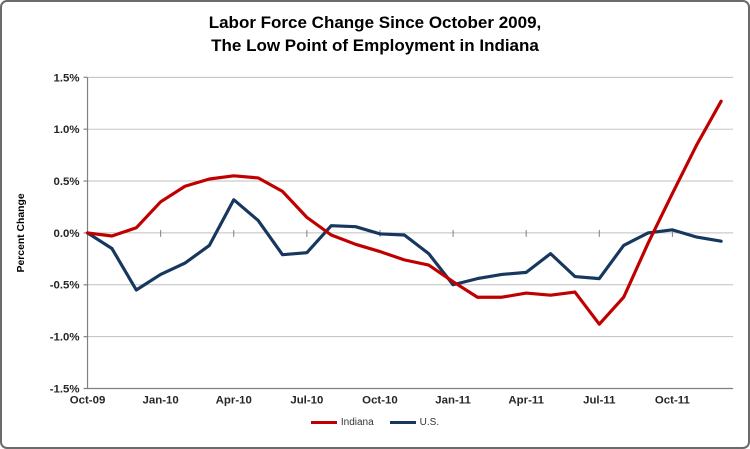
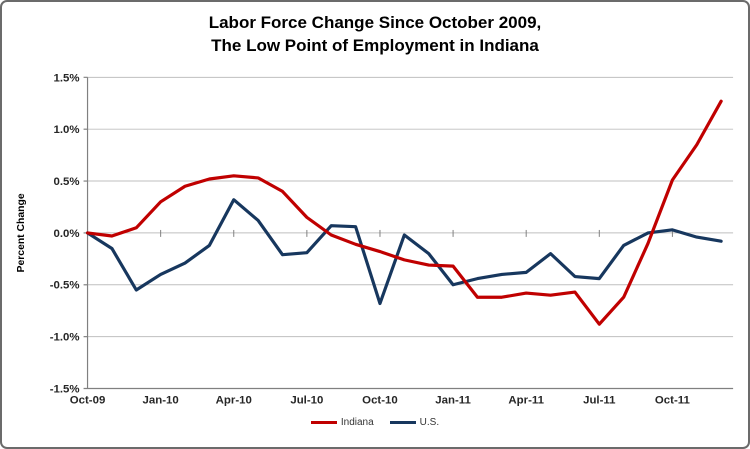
U.S./Oct-10: -0.01% -> -0.68%
Indiana/Jan-11: -0.47% -> -0.32%
Indiana/Oct-11: 0.38% -> 0.51%
